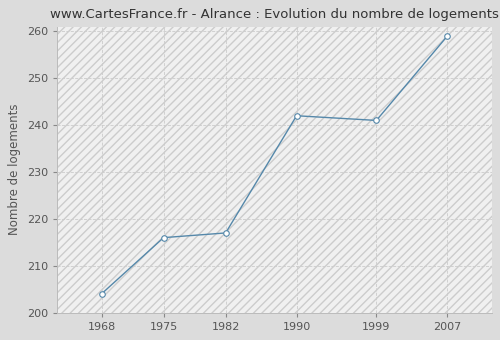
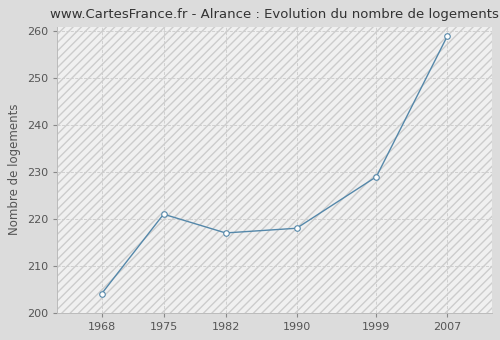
1975: 216 -> 221
1990: 242 -> 218
1999: 241 -> 229
